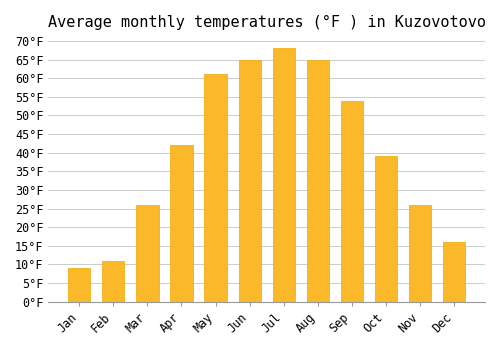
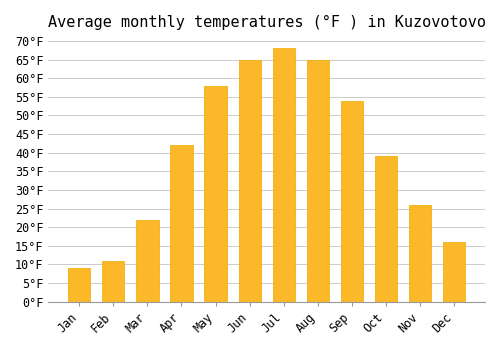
Mar: 26°F -> 22°F
May: 61°F -> 58°F
